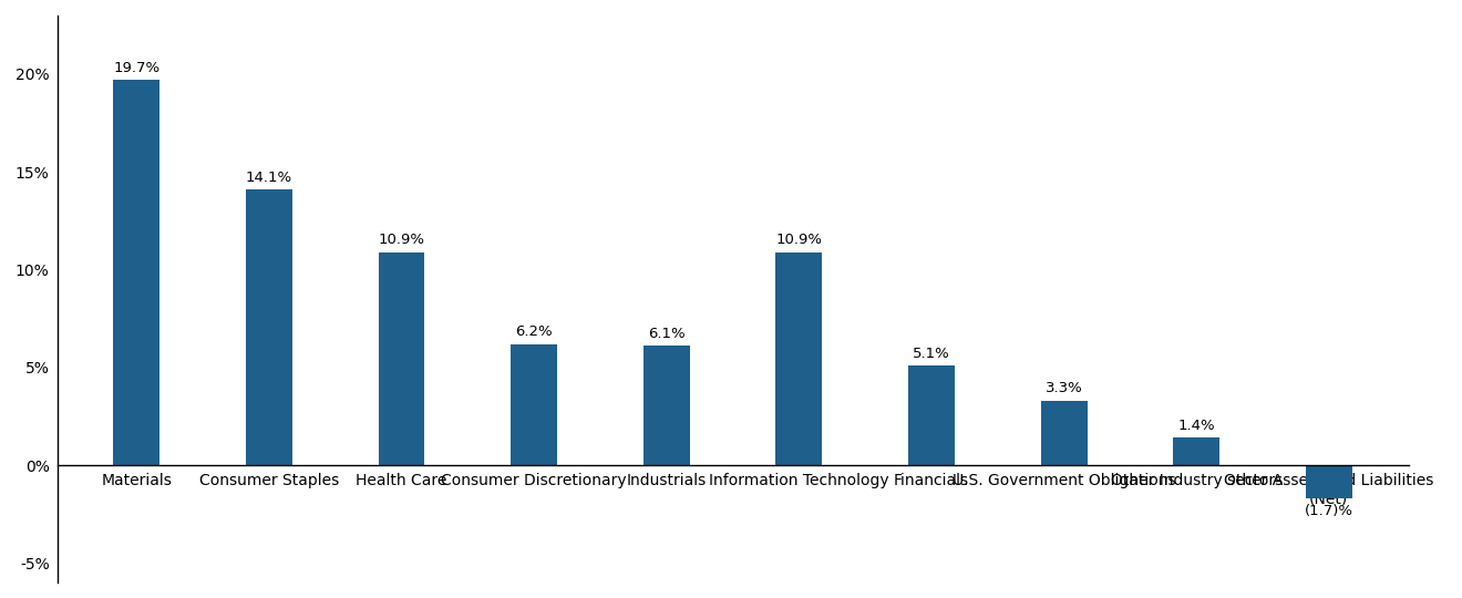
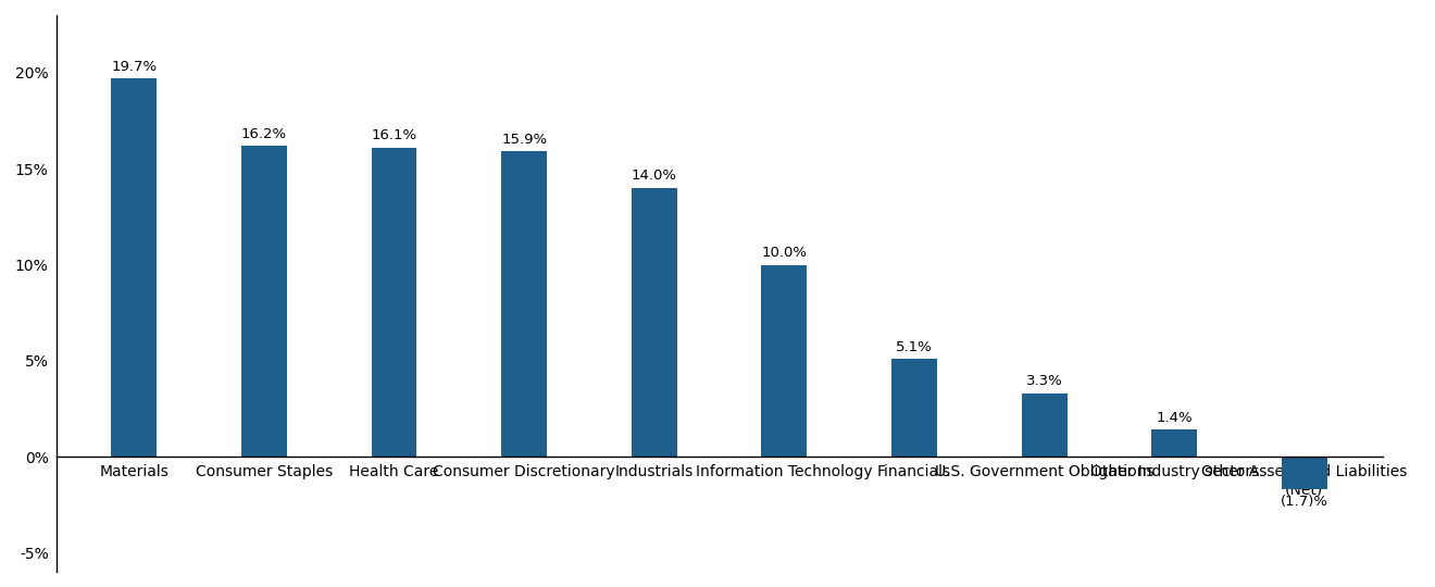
Consumer Staples: 14.1% -> 16.2%
Health Care: 10.9% -> 16.1%
Consumer Discretionary: 6.2% -> 15.9%
Industrials: 6.1% -> 14.0%
Information Technology: 10.9% -> 10.0%
